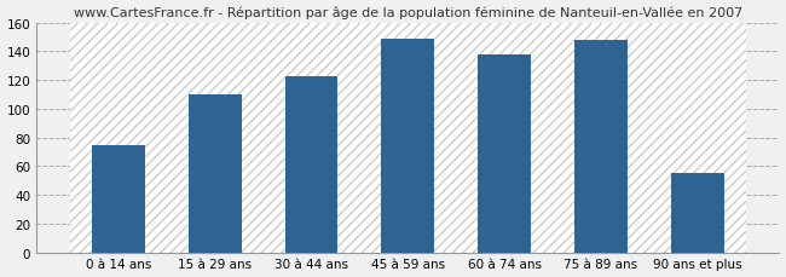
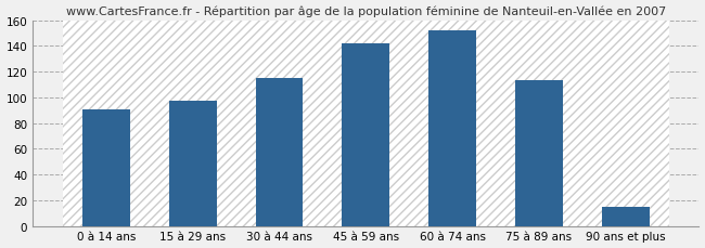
0 à 14 ans: 75 -> 91
15 à 29 ans: 110 -> 97
30 à 44 ans: 123 -> 115
45 à 59 ans: 149 -> 142
60 à 74 ans: 138 -> 152
75 à 89 ans: 148 -> 113
90 ans et plus: 55 -> 15
